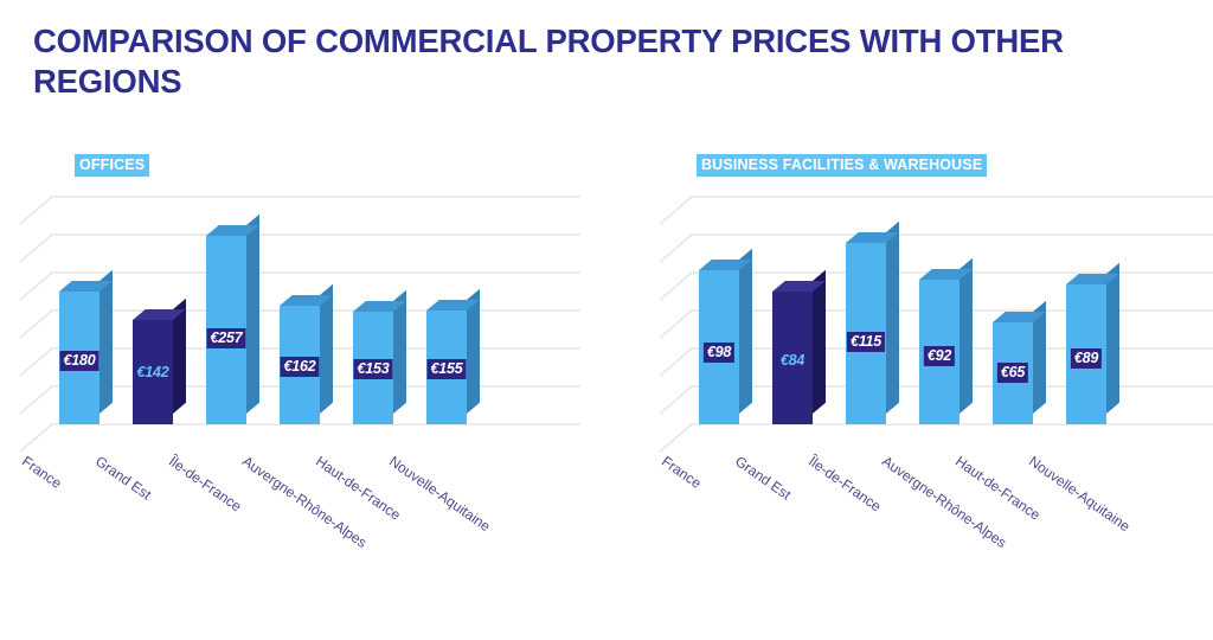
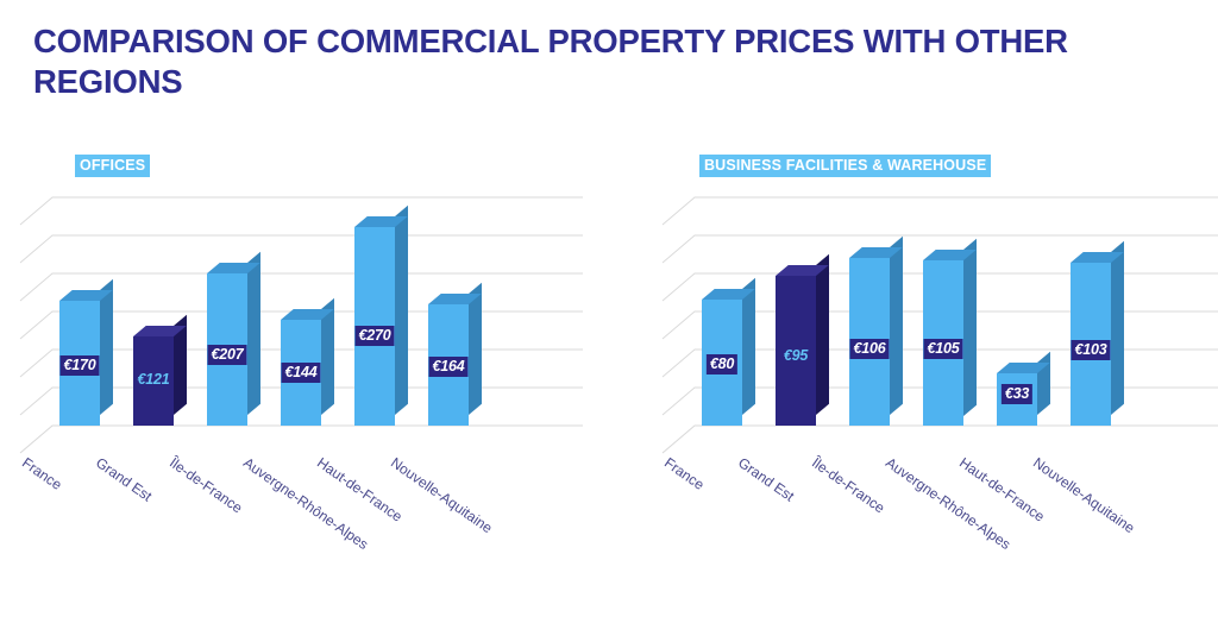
OFFICES/France: €180 -> €170
OFFICES/Grand Est: €142 -> €121
OFFICES/Île-de-France: €257 -> €207
OFFICES/Auvergne-Rhône-Alpes: €162 -> €144
OFFICES/Haut-de-France: €153 -> €270
OFFICES/Nouvelle-Aquitaine: €155 -> €164
BUSINESS FACILITIES & WAREHOUSE/France: €98 -> €80
BUSINESS FACILITIES & WAREHOUSE/Grand Est: €84 -> €95
BUSINESS FACILITIES & WAREHOUSE/Île-de-France: €115 -> €106
BUSINESS FACILITIES & WAREHOUSE/Auvergne-Rhône-Alpes: €92 -> €105
BUSINESS FACILITIES & WAREHOUSE/Haut-de-France: €65 -> €33
BUSINESS FACILITIES & WAREHOUSE/Nouvelle-Aquitaine: €89 -> €103
